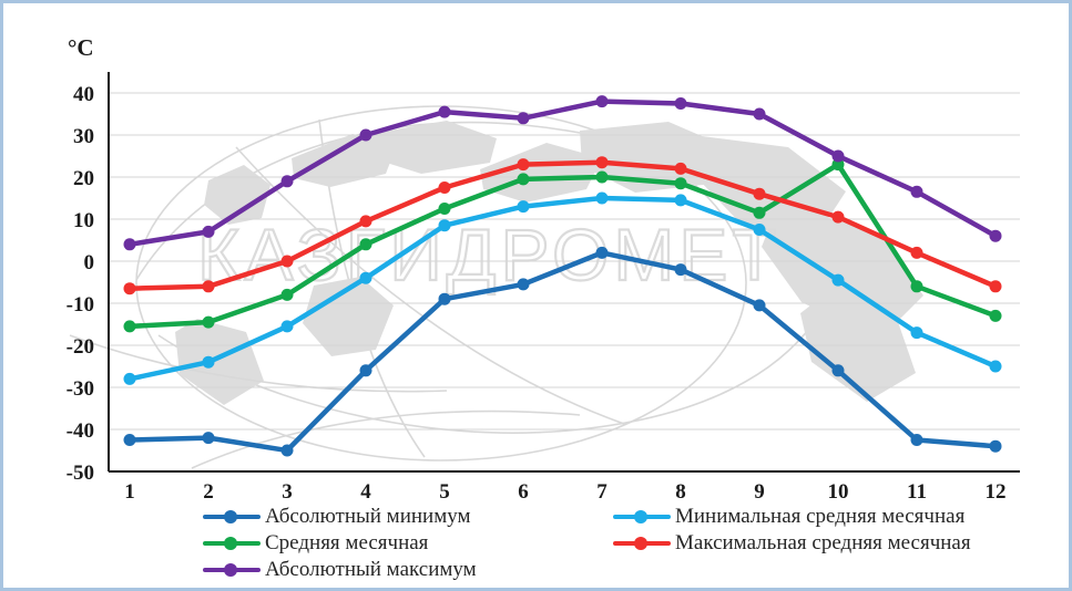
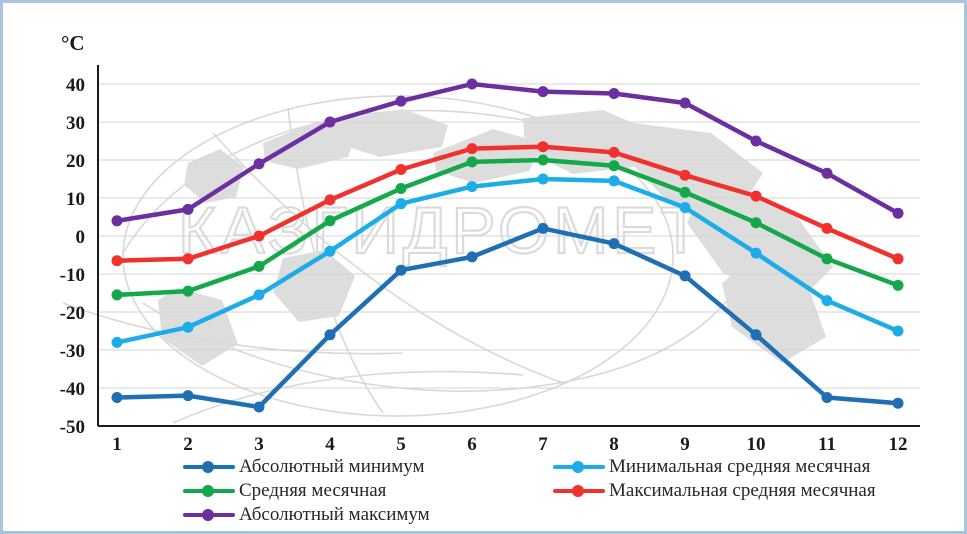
Абсолютный максимум/6: 34 -> 40
Средняя месячная/10: 23 -> 4
